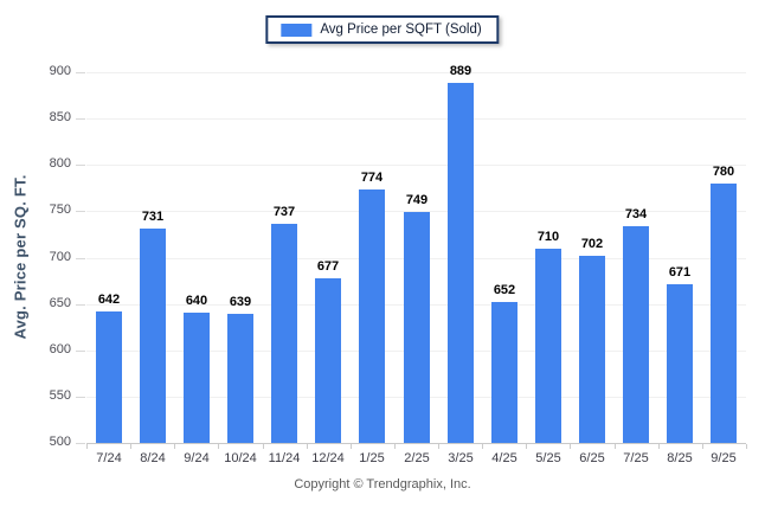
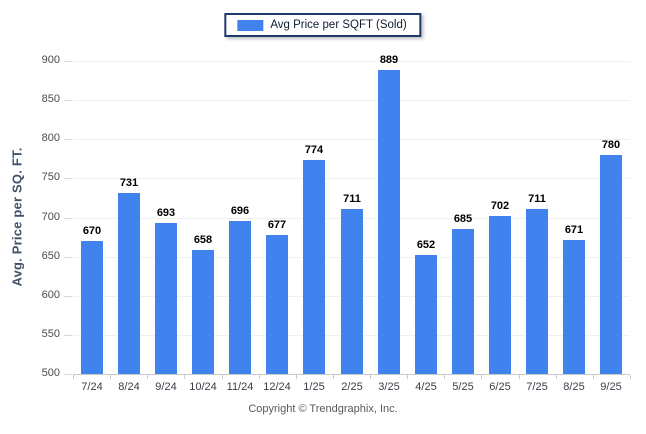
7/24: 642 -> 670
9/24: 640 -> 693
10/24: 639 -> 658
11/24: 737 -> 696
2/25: 749 -> 711
5/25: 710 -> 685
7/25: 734 -> 711
